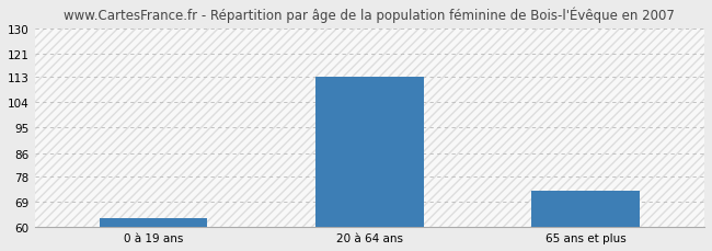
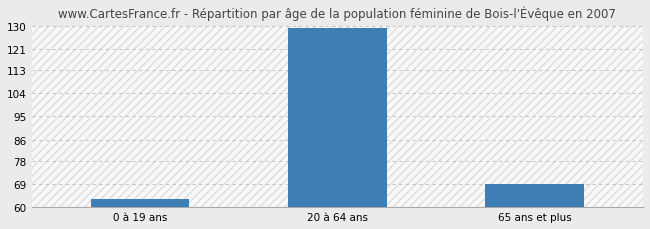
20 à 64 ans: 113 -> 129
65 ans et plus: 73 -> 69
